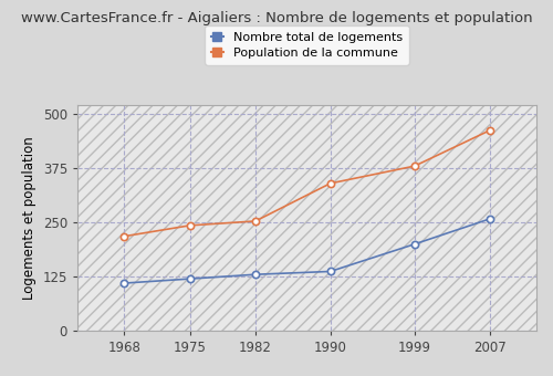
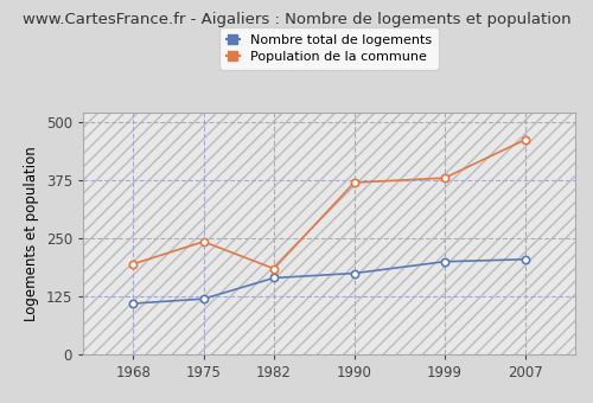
Population de la commune/1968: 218 -> 195
Nombre total de logements/1982: 130 -> 165
Population de la commune/1982: 253 -> 185
Nombre total de logements/1990: 137 -> 175
Population de la commune/1990: 340 -> 370
Nombre total de logements/2007: 258 -> 205
